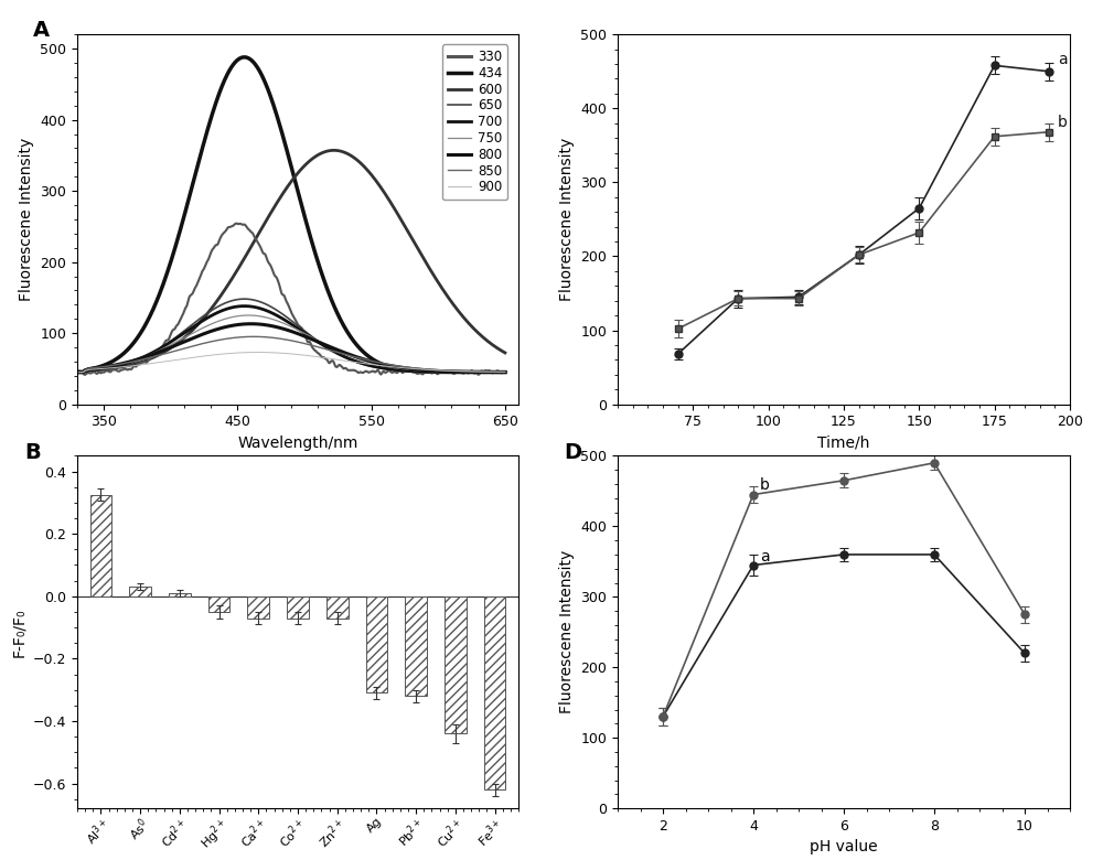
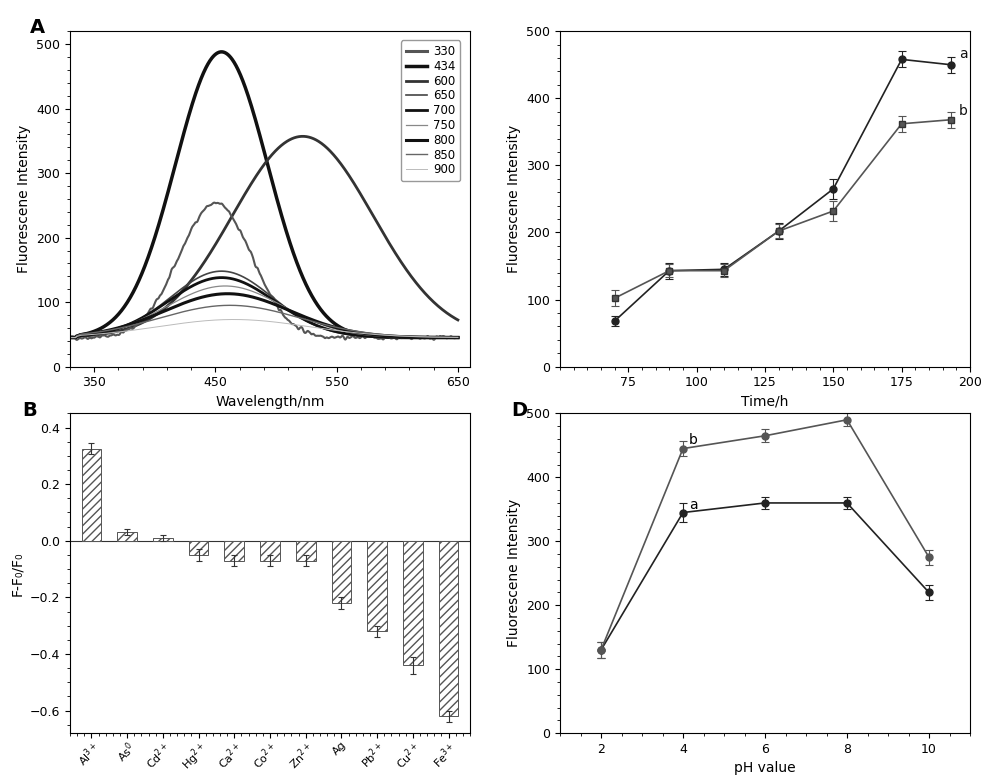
Ag: -0.310 -> -0.220
